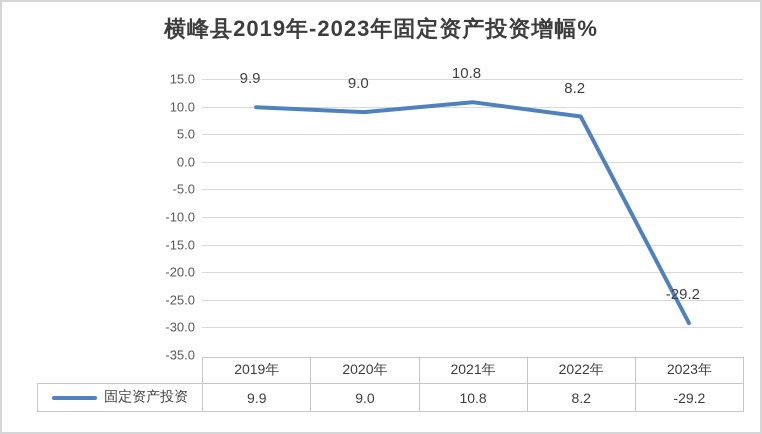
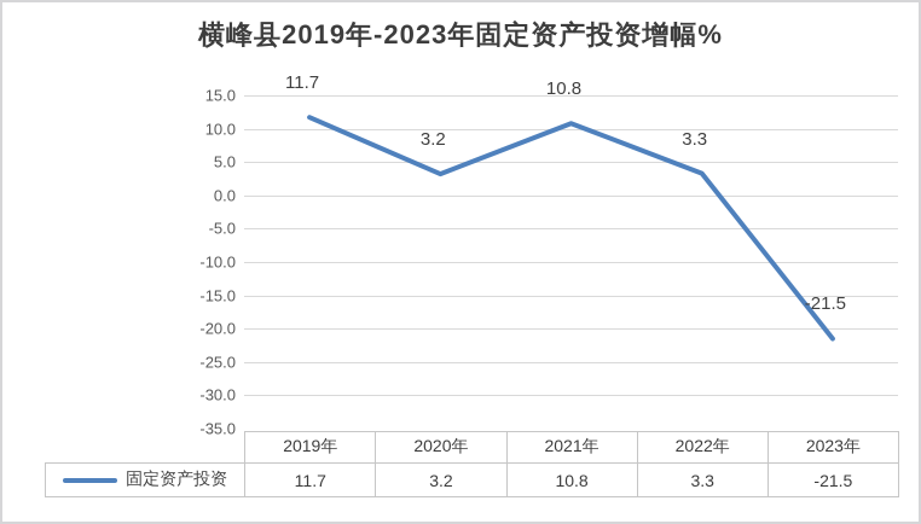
2019年: 9.9 -> 11.7
2020年: 9.0 -> 3.2
2022年: 8.2 -> 3.3
2023年: -29.2 -> -21.5
